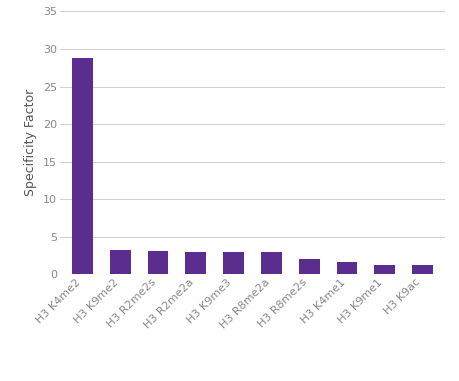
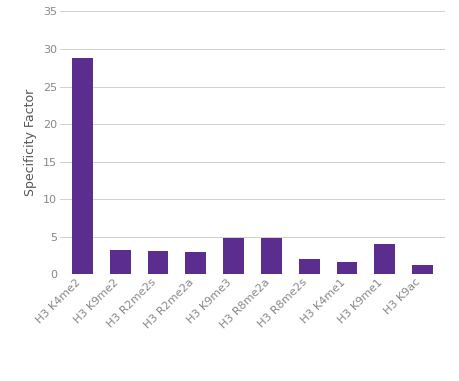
H3 K9me3: 3.0 -> 4.8
H3 R8me2a: 3.0 -> 4.8
H3 K9me1: 1.3 -> 4.0
